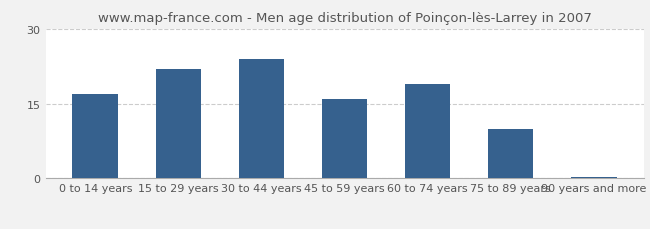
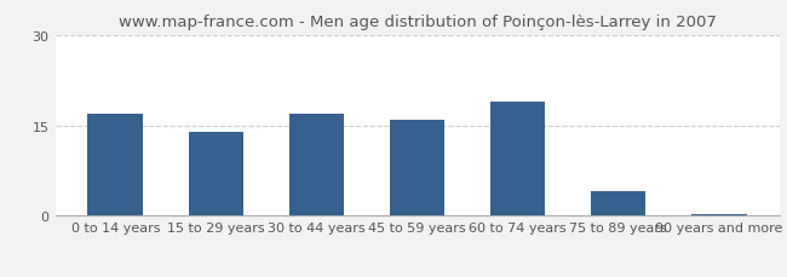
15 to 29 years: 22.0 -> 14.0
30 to 44 years: 24.0 -> 17.0
75 to 89 years: 10.0 -> 4.0
